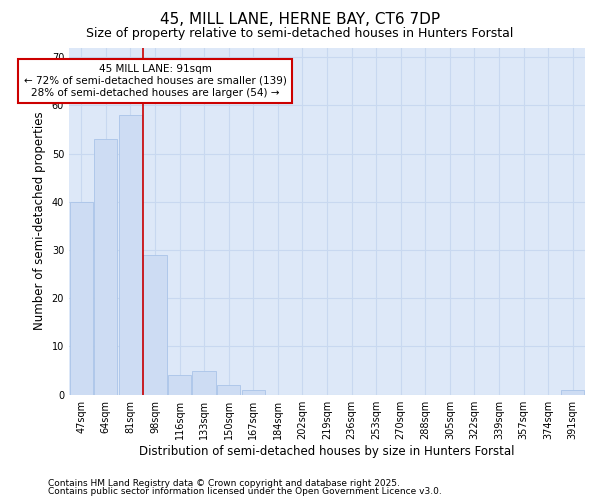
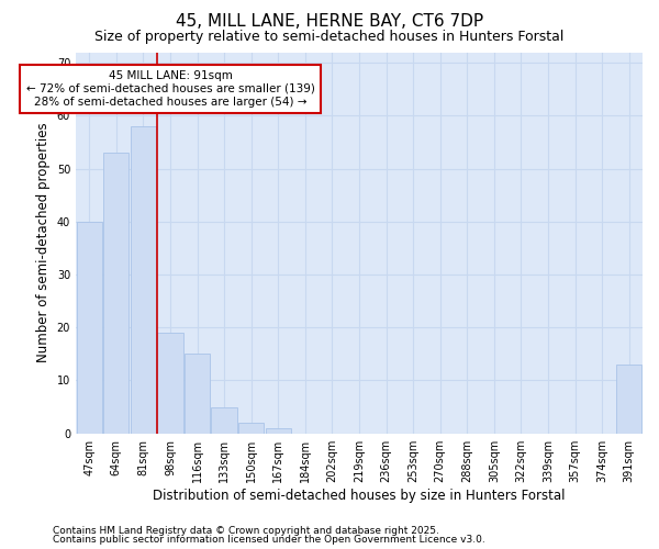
98sqm: 29 -> 19
116sqm: 4 -> 15
391sqm: 1 -> 13
